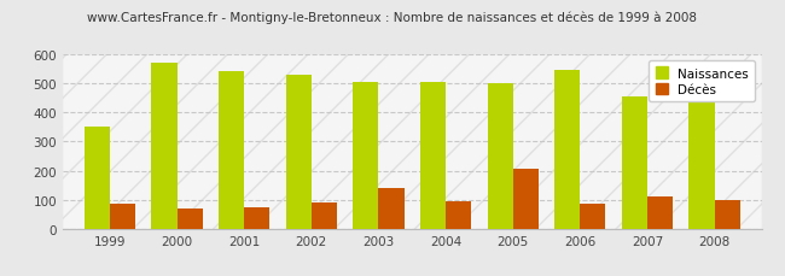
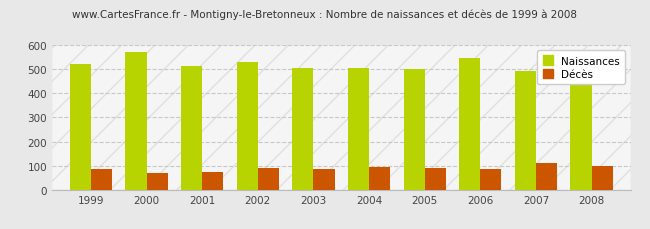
Naissances/1999: 350 -> 522
Naissances/2001: 540 -> 512
Décès/2003: 140 -> 85
Décès/2005: 205 -> 92
Naissances/2007: 455 -> 491
